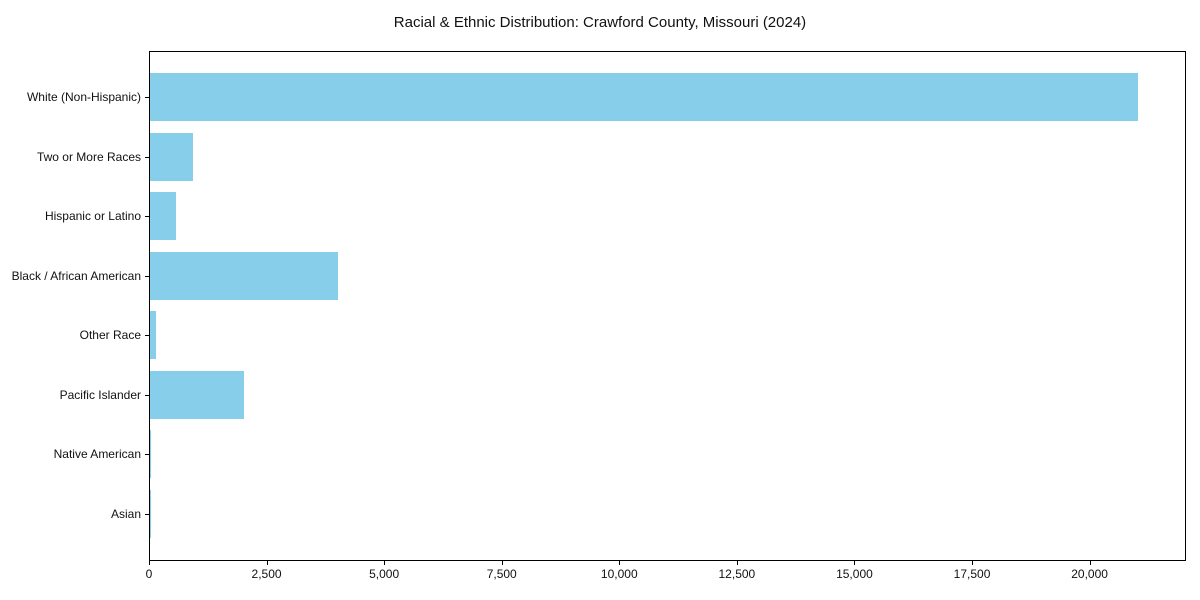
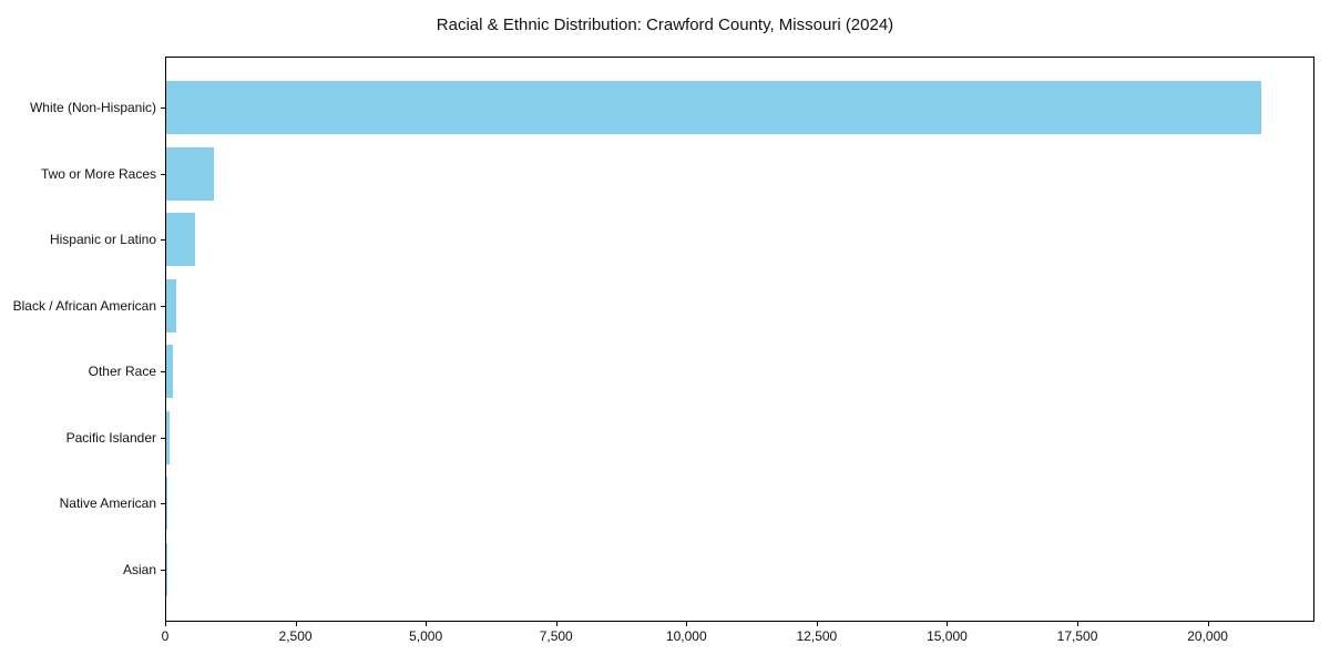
Black / African American: 4000 -> 200
Pacific Islander: 2000 -> 100
